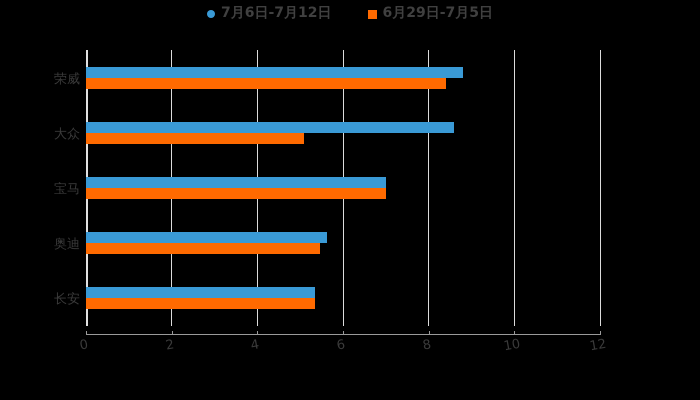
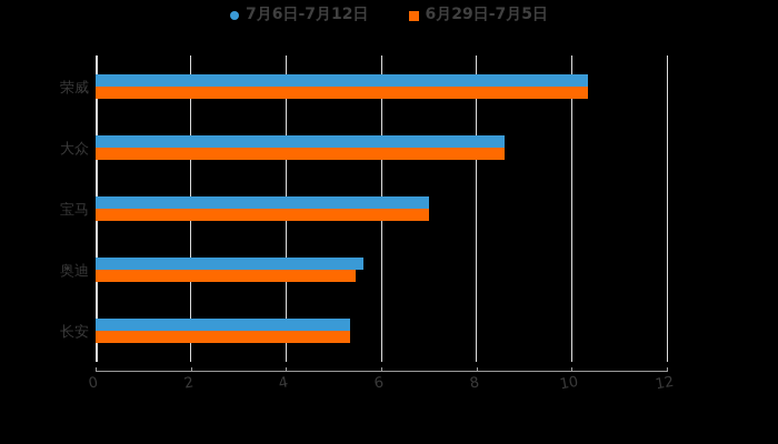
7月6日-7月12日/荣威: 8.8 -> 10.3
6月29日-7月5日/荣威: 8.4 -> 10.3
6月29日-7月5日/大众: 5.1 -> 8.6
